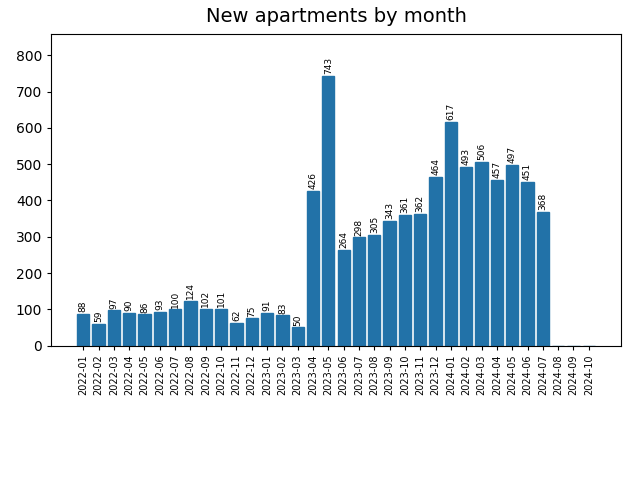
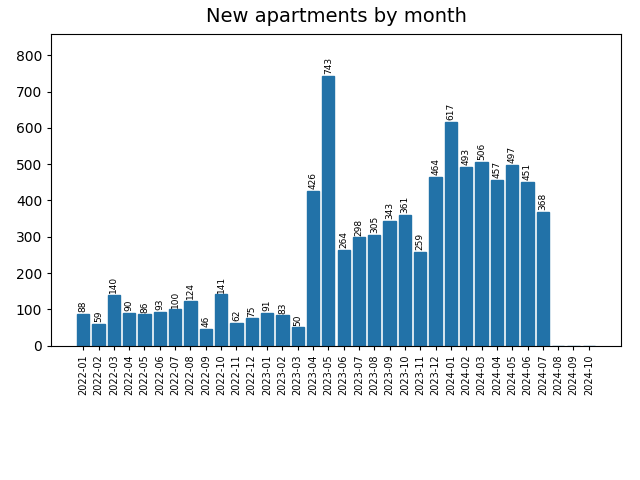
2022-03: 97 -> 140
2022-09: 102 -> 46
2022-10: 101 -> 141
2023-11: 362 -> 259
